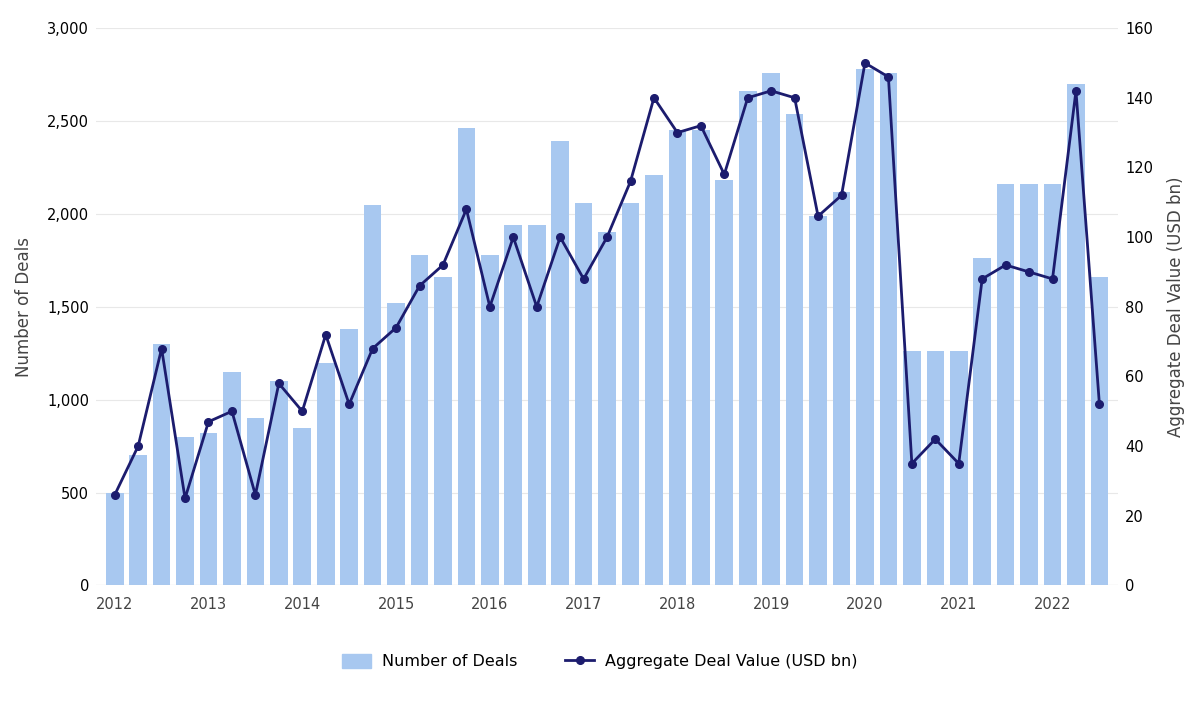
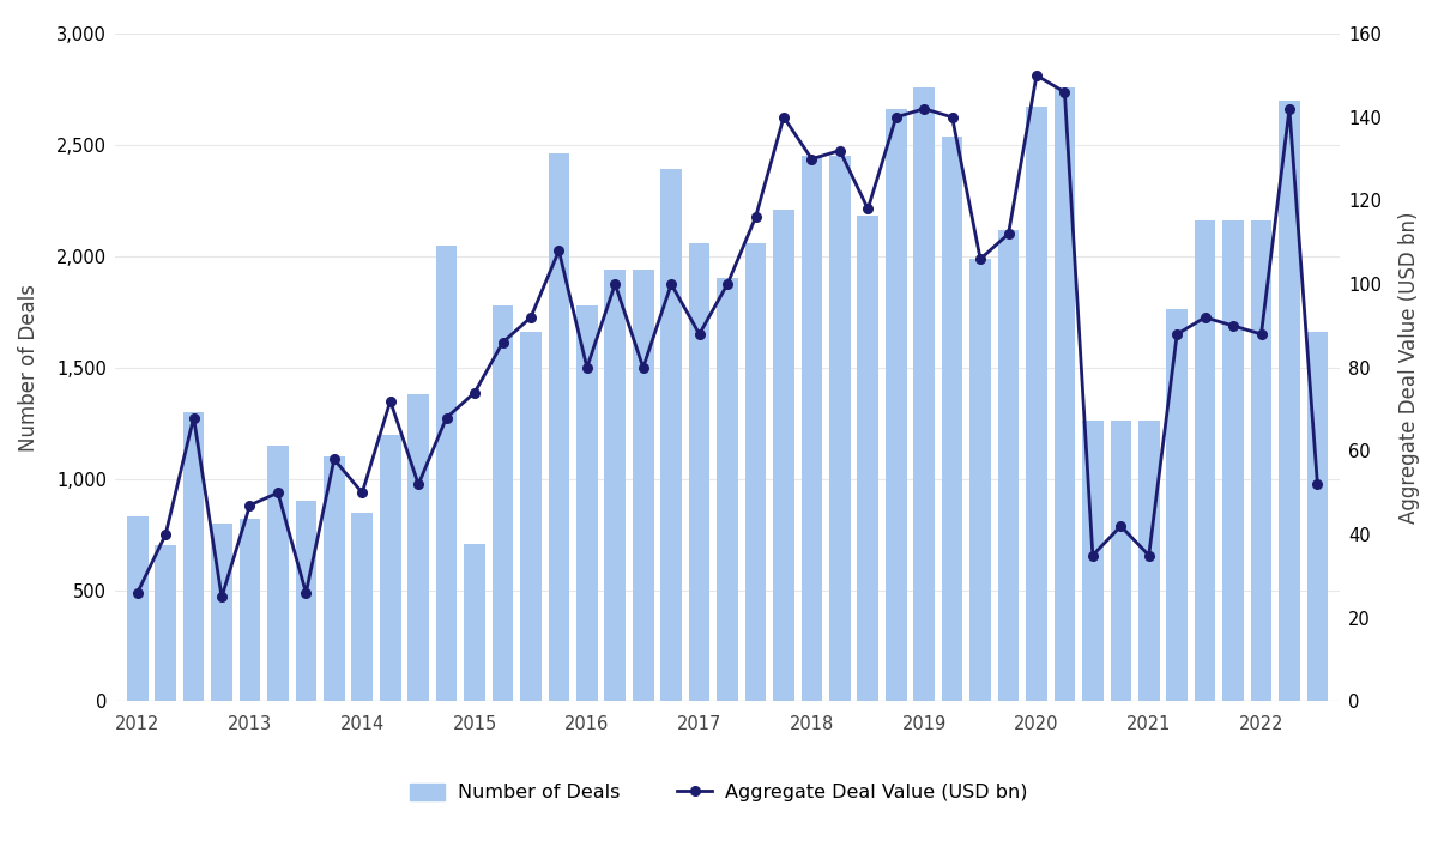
Number of Deals/2012: 500 -> 830
Number of Deals/2015: 1,520 -> 710
Number of Deals/2020: 2,780 -> 2,670
